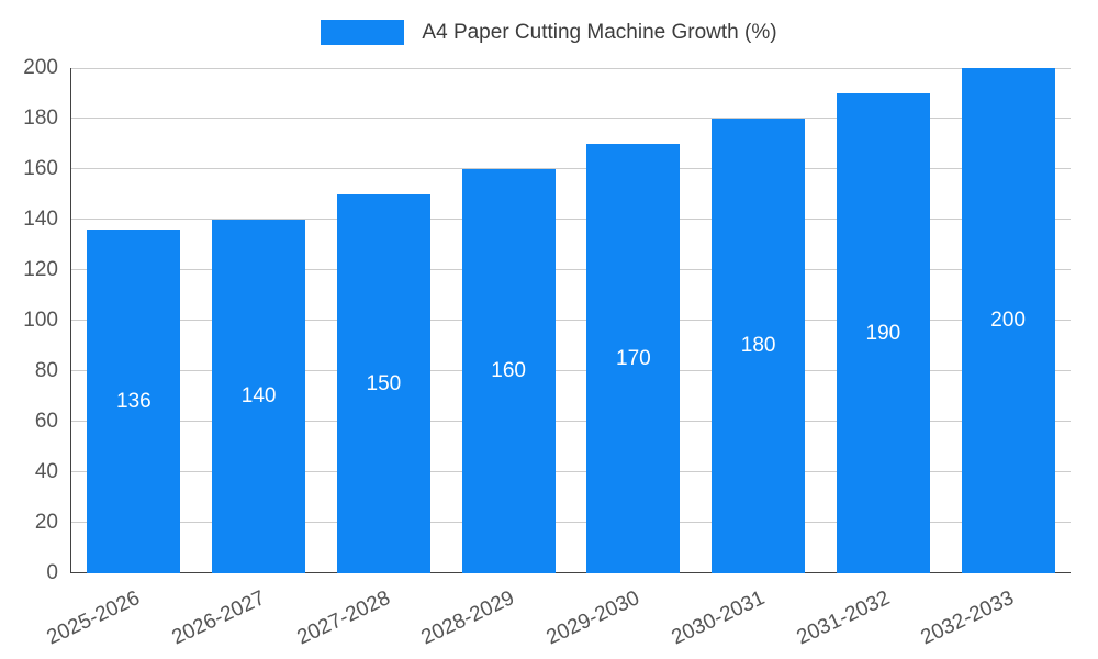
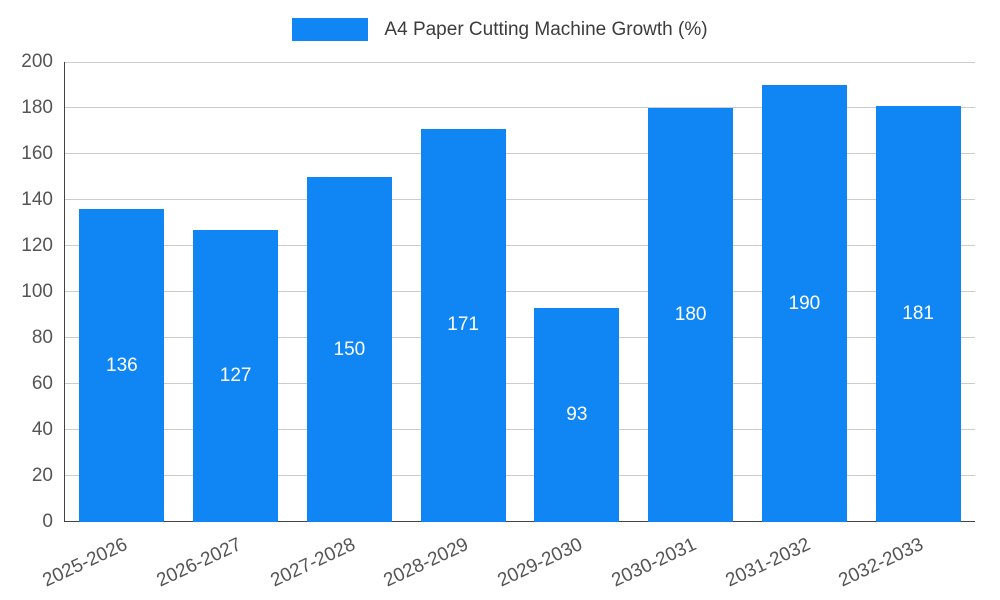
2026-2027: 140 -> 127
2028-2029: 160 -> 171
2029-2030: 170 -> 93
2032-2033: 200 -> 181
